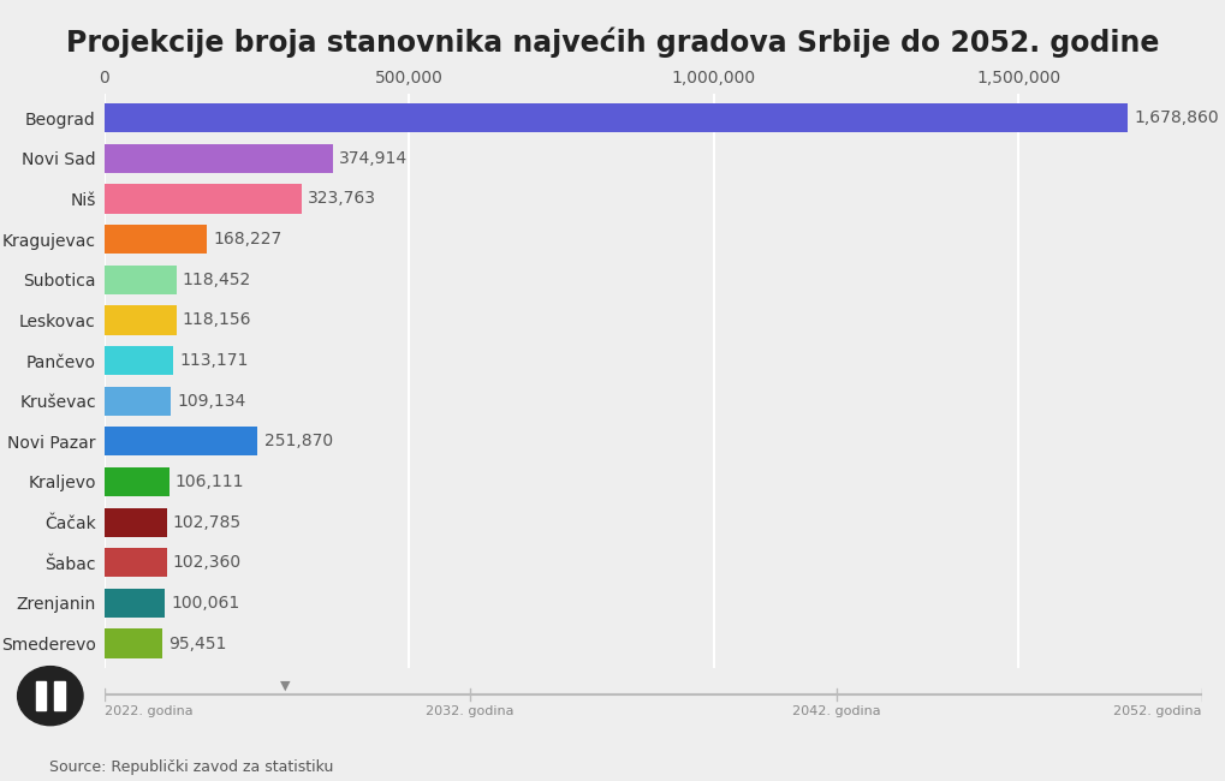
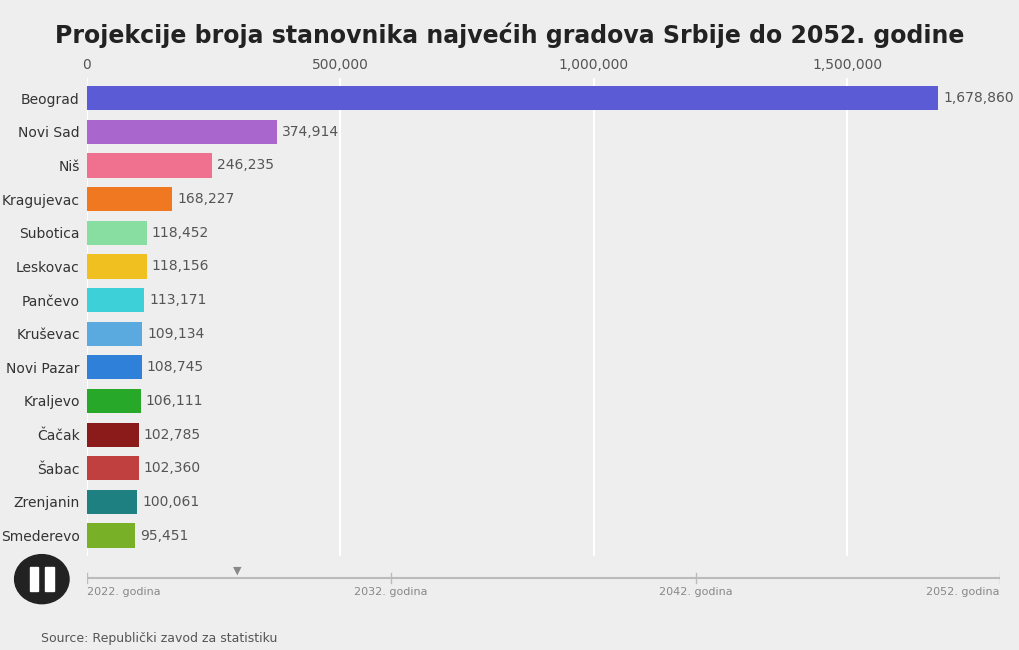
Niš: 323,763 -> 246,235
Novi Pazar: 251,870 -> 108,745
